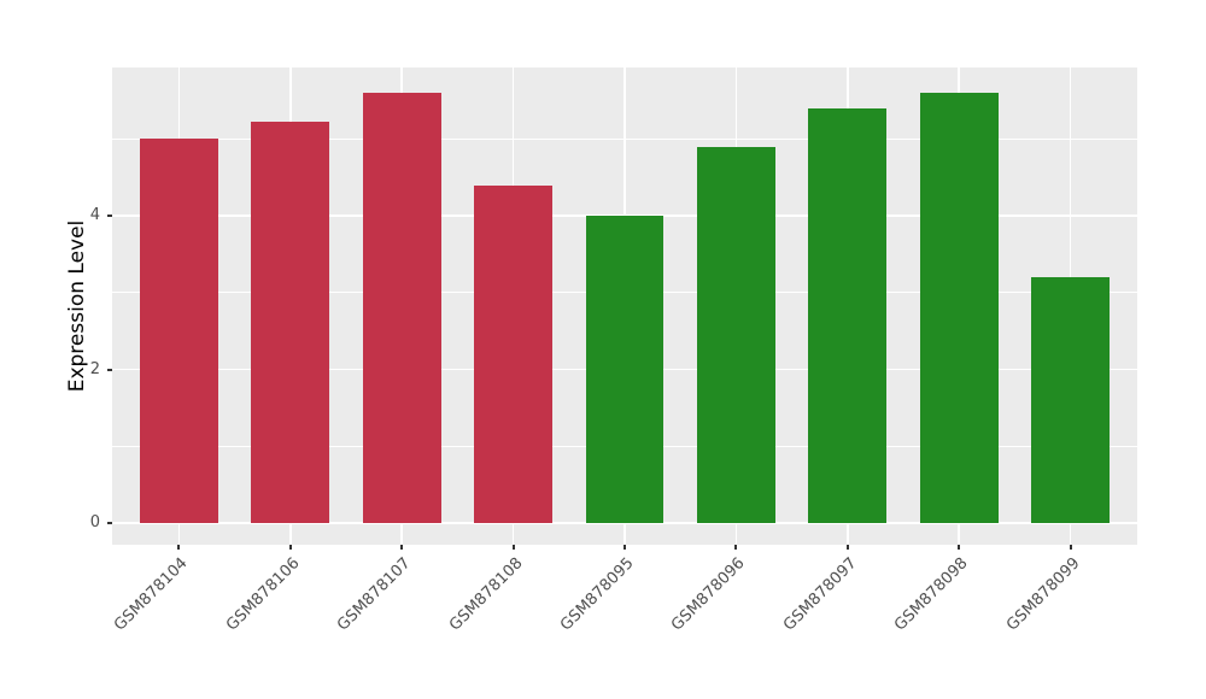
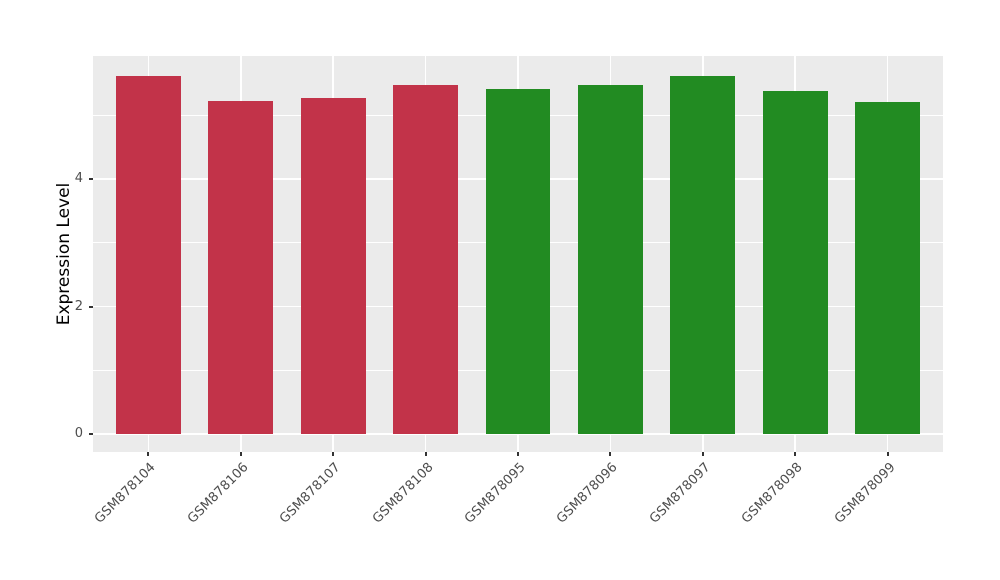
GSM878104: 5.0 -> 5.6
GSM878107: 5.6 -> 5.3
GSM878108: 4.4 -> 5.5
GSM878095: 4.0 -> 5.4
GSM878096: 4.9 -> 5.5
GSM878097: 5.4 -> 5.6
GSM878098: 5.6 -> 5.4
GSM878099: 3.2 -> 5.2
